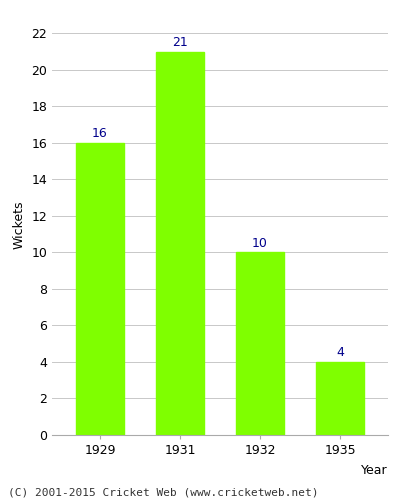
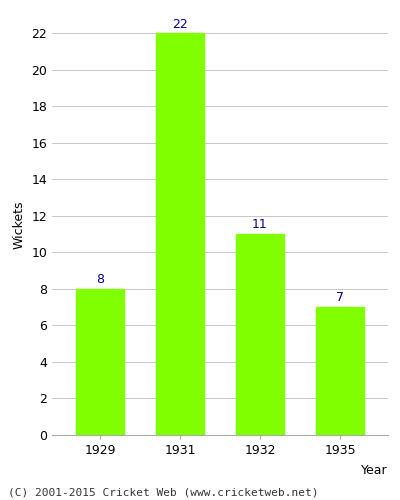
1929: 16 -> 8
1931: 21 -> 22
1932: 10 -> 11
1935: 4 -> 7
